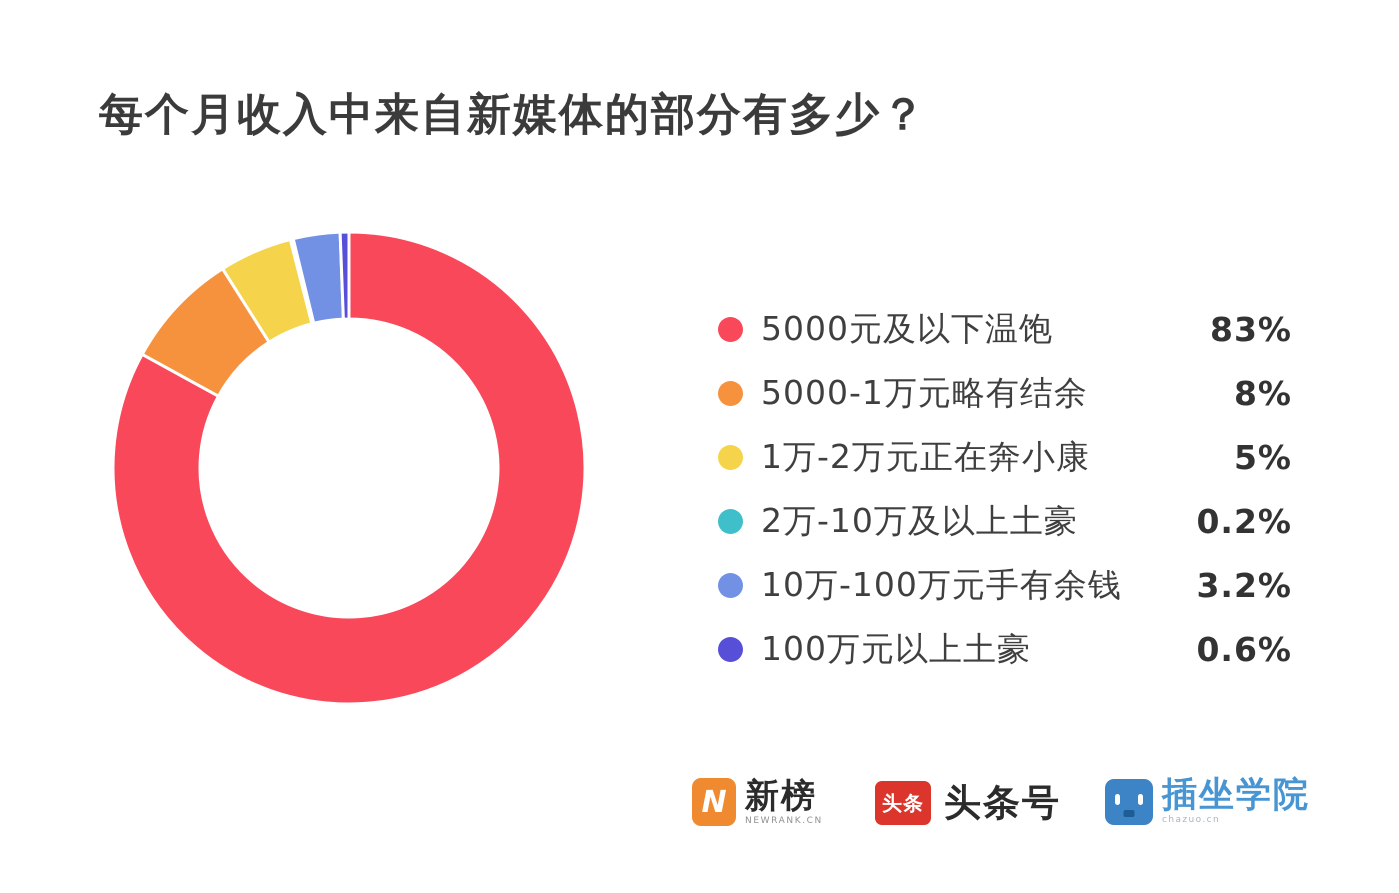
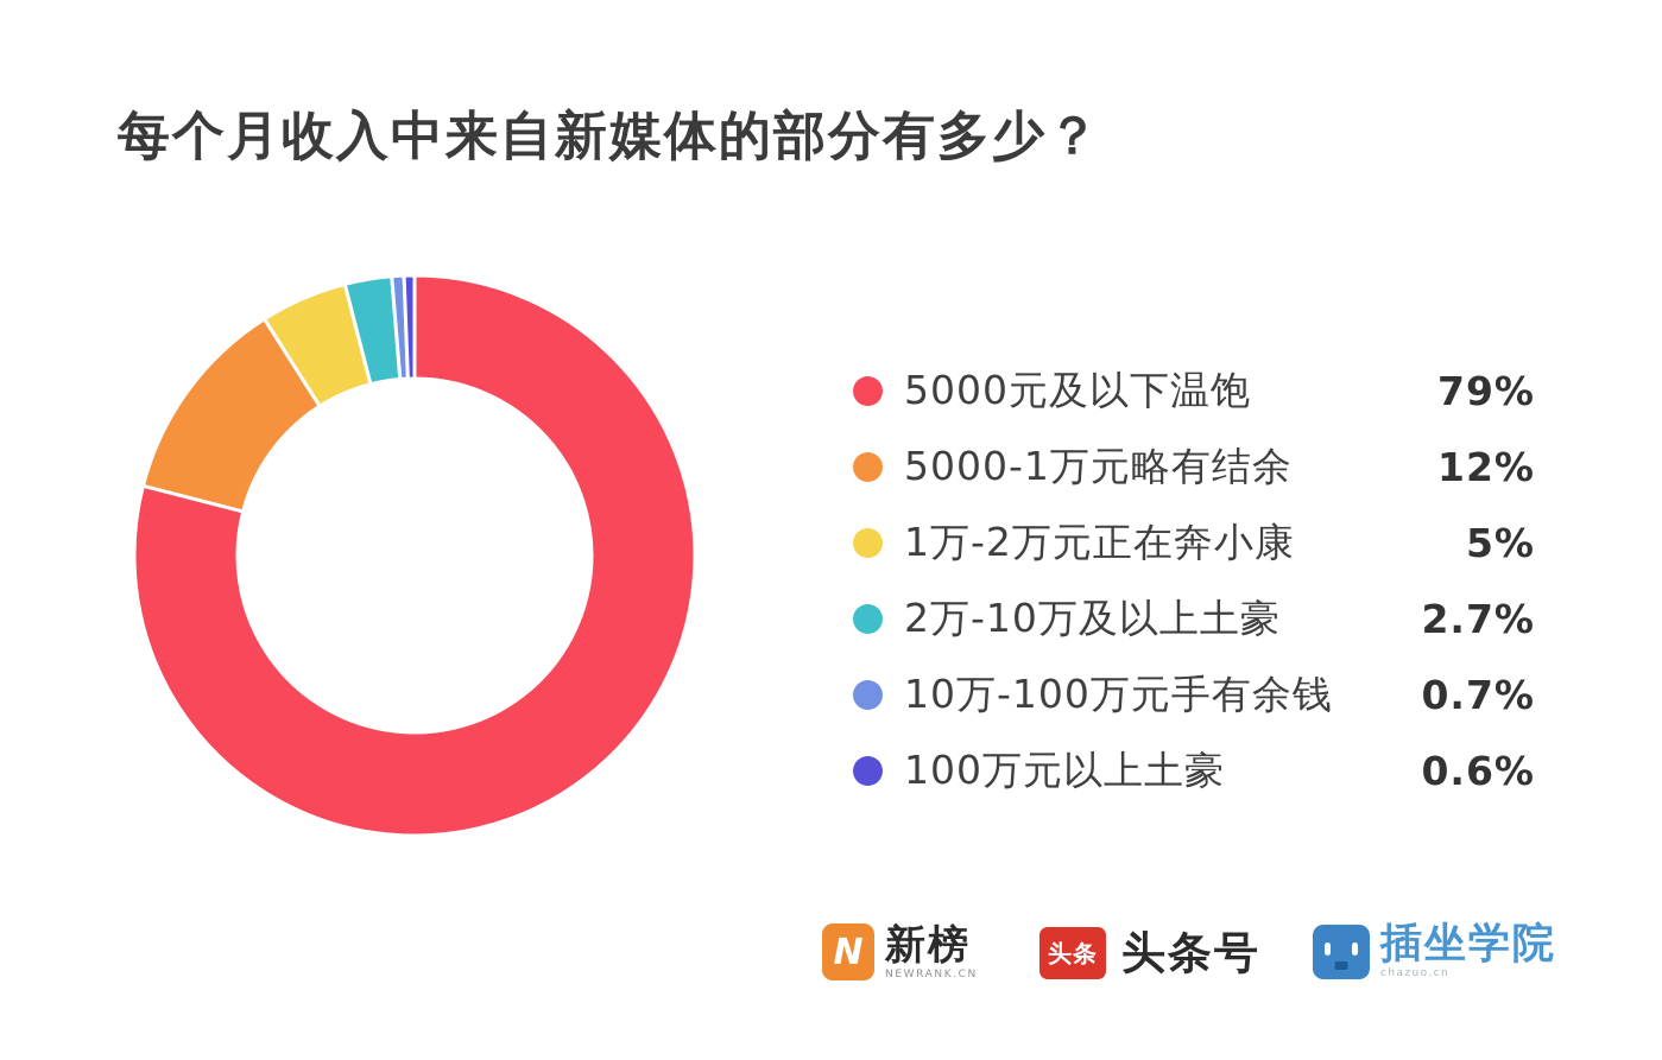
5000元及以下温饱: 83% -> 79%
5000-1万元略有结余: 8% -> 12%
2万-10万及以上土豪: 0.2% -> 2.7%
10万-100万元手有余钱: 3.2% -> 0.7%
